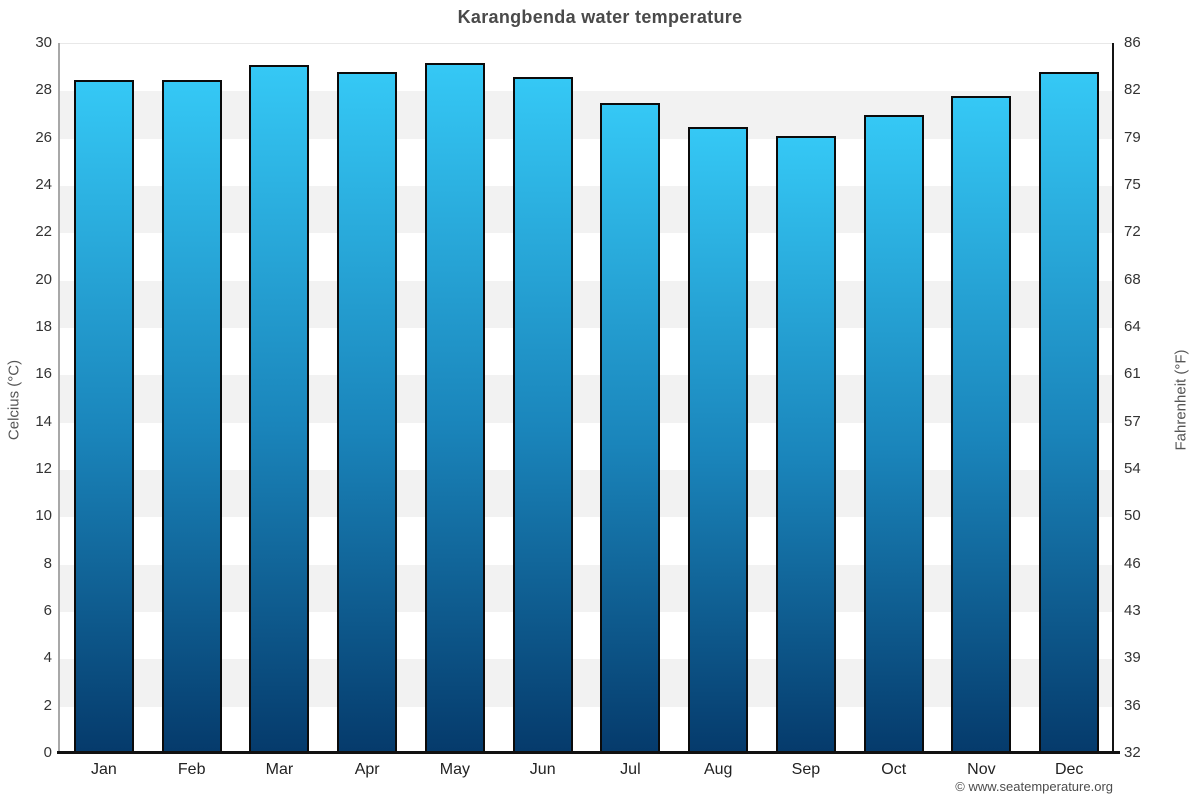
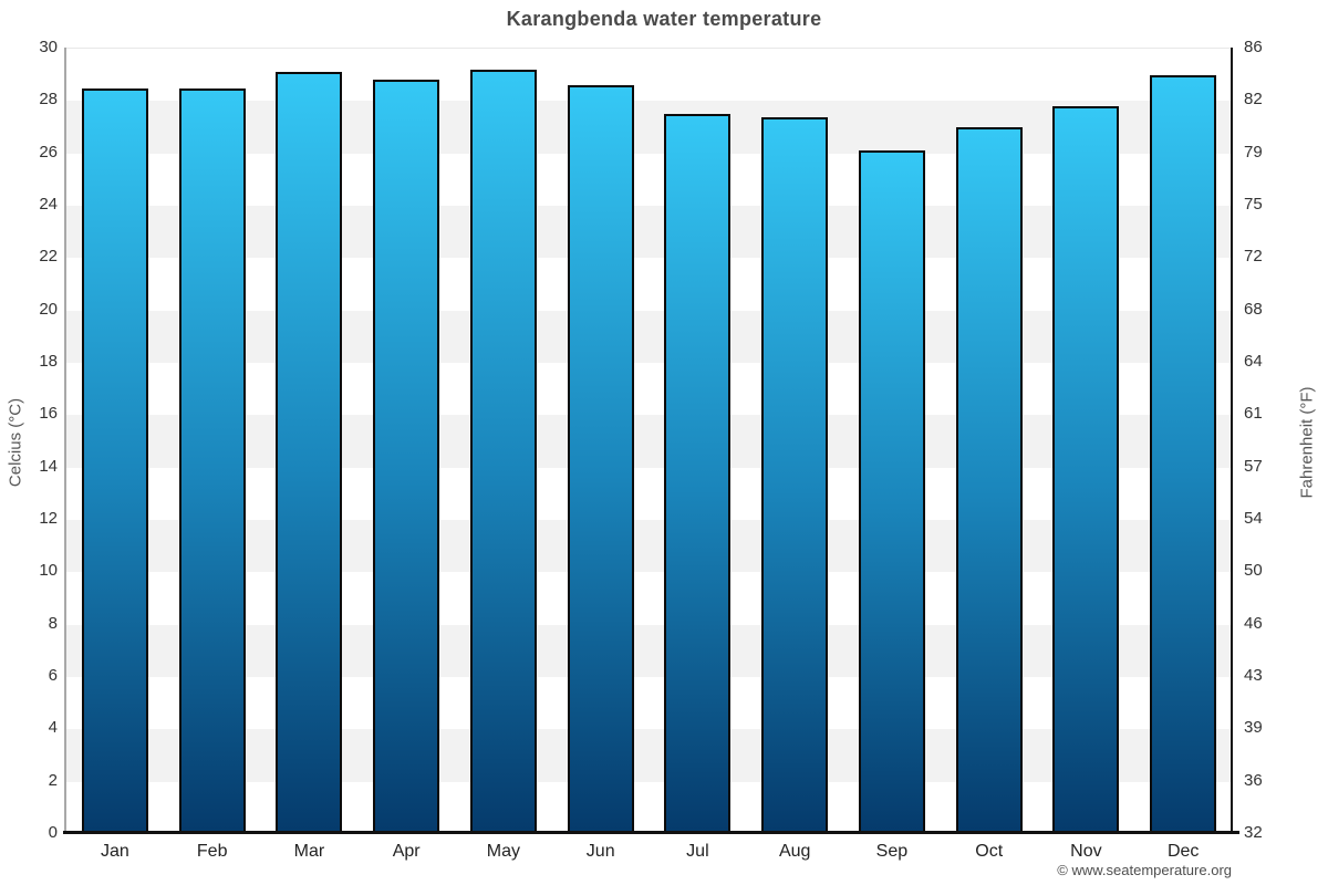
Aug: 26.5 -> 27.4
Dec: 28.8 -> 29.0
